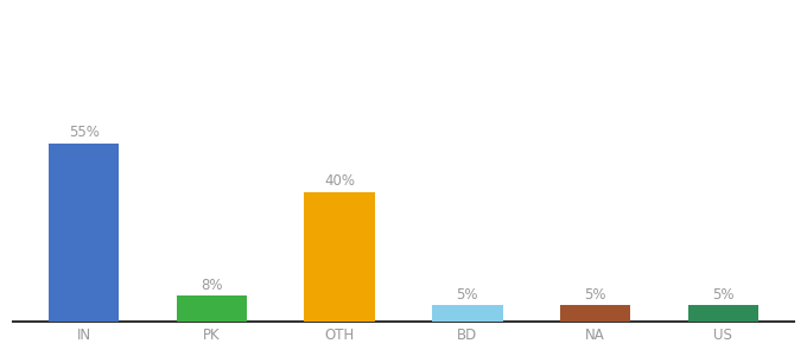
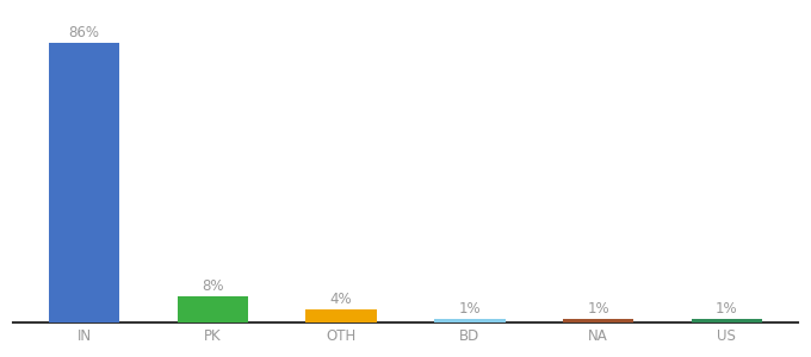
IN: 55% -> 86%
OTH: 40% -> 4%
BD: 5% -> 1%
NA: 5% -> 1%
US: 5% -> 1%
